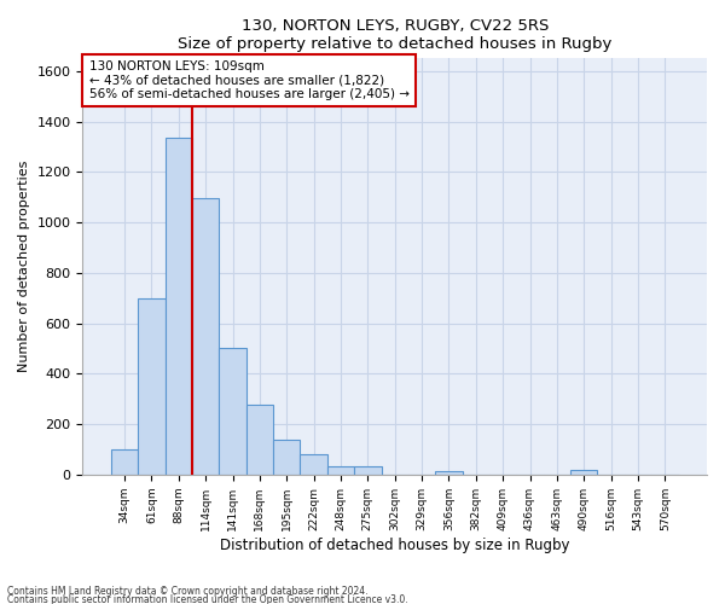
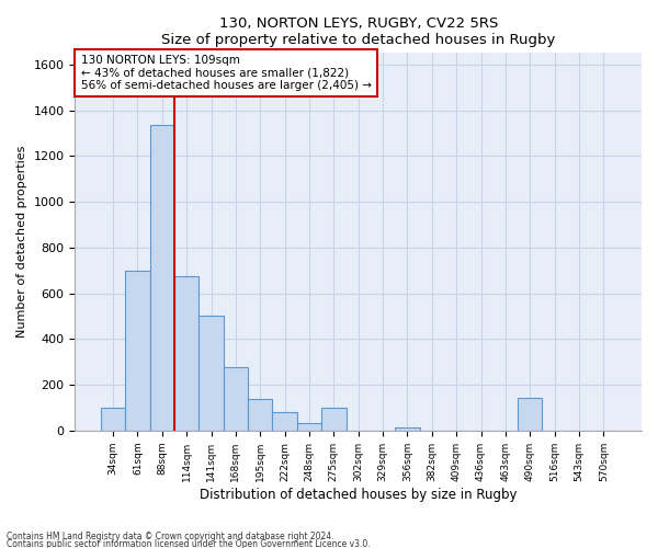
114sqm: 1095 -> 675
275sqm: 35 -> 100
490sqm: 20 -> 145
